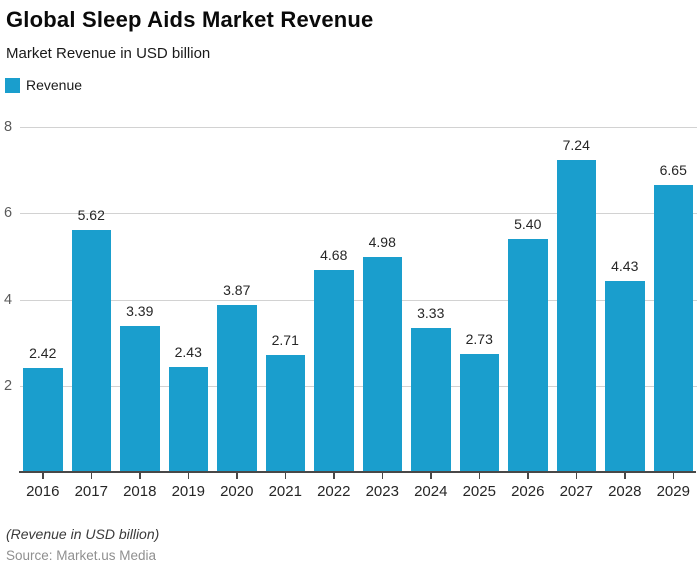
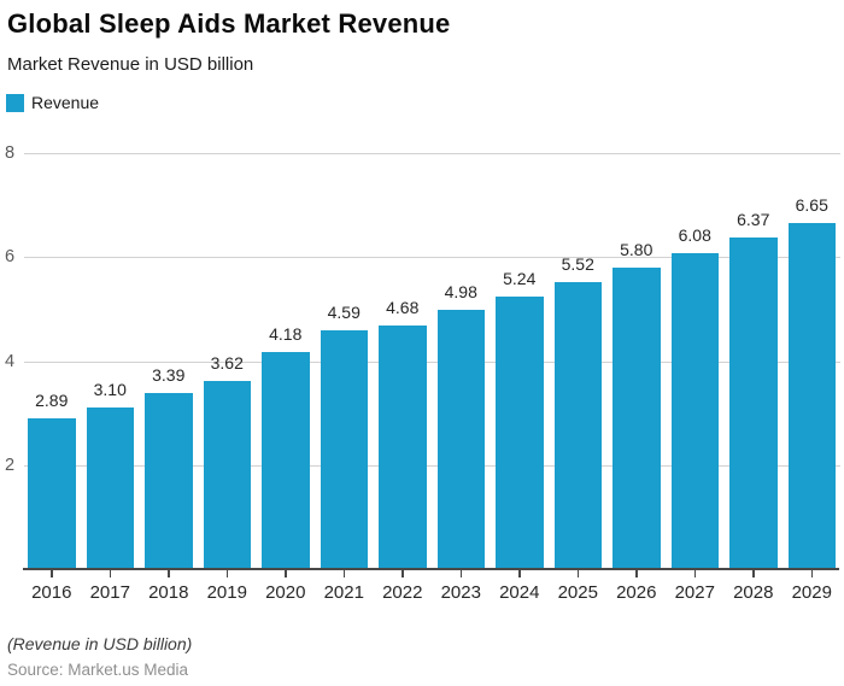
2016: 2.42 -> 2.89
2017: 5.62 -> 3.10
2019: 2.43 -> 3.62
2020: 3.87 -> 4.18
2021: 2.71 -> 4.59
2024: 3.33 -> 5.24
2025: 2.73 -> 5.52
2026: 5.40 -> 5.80
2027: 7.24 -> 6.08
2028: 4.43 -> 6.37
